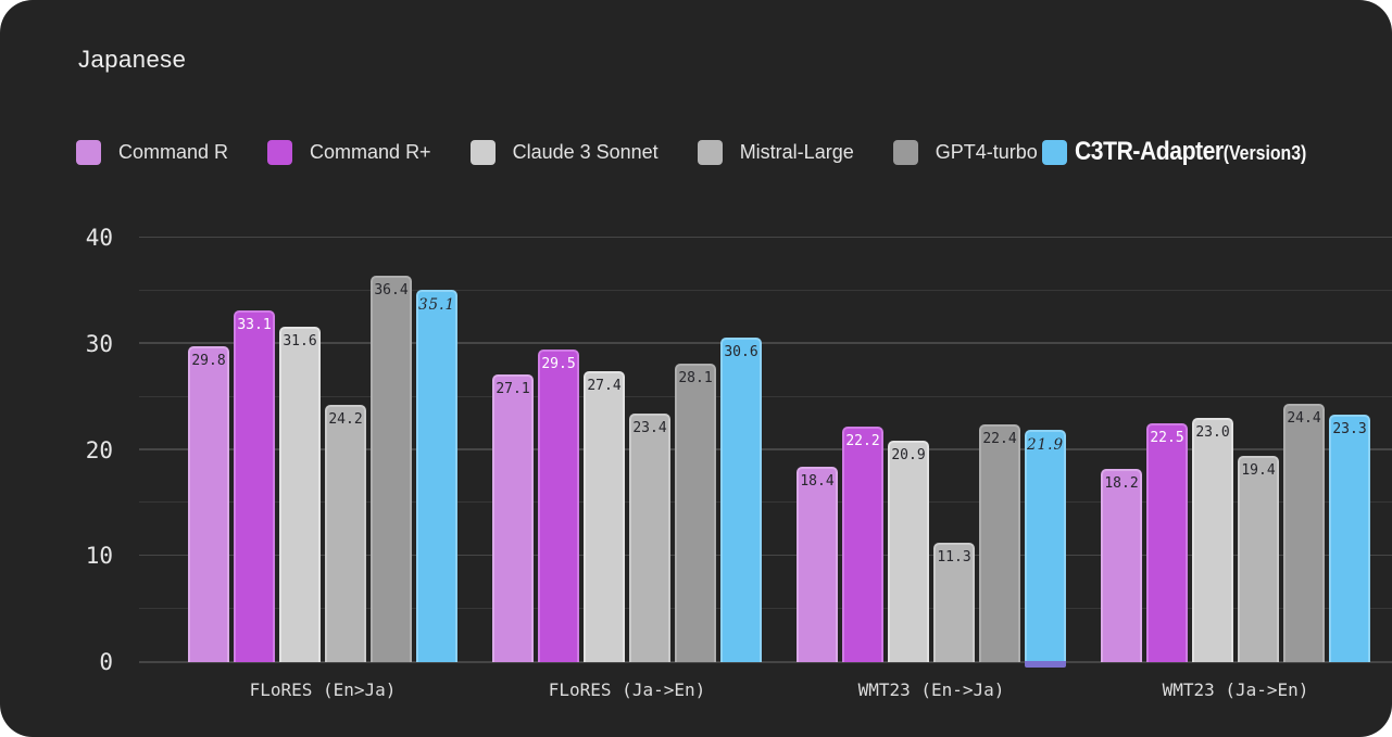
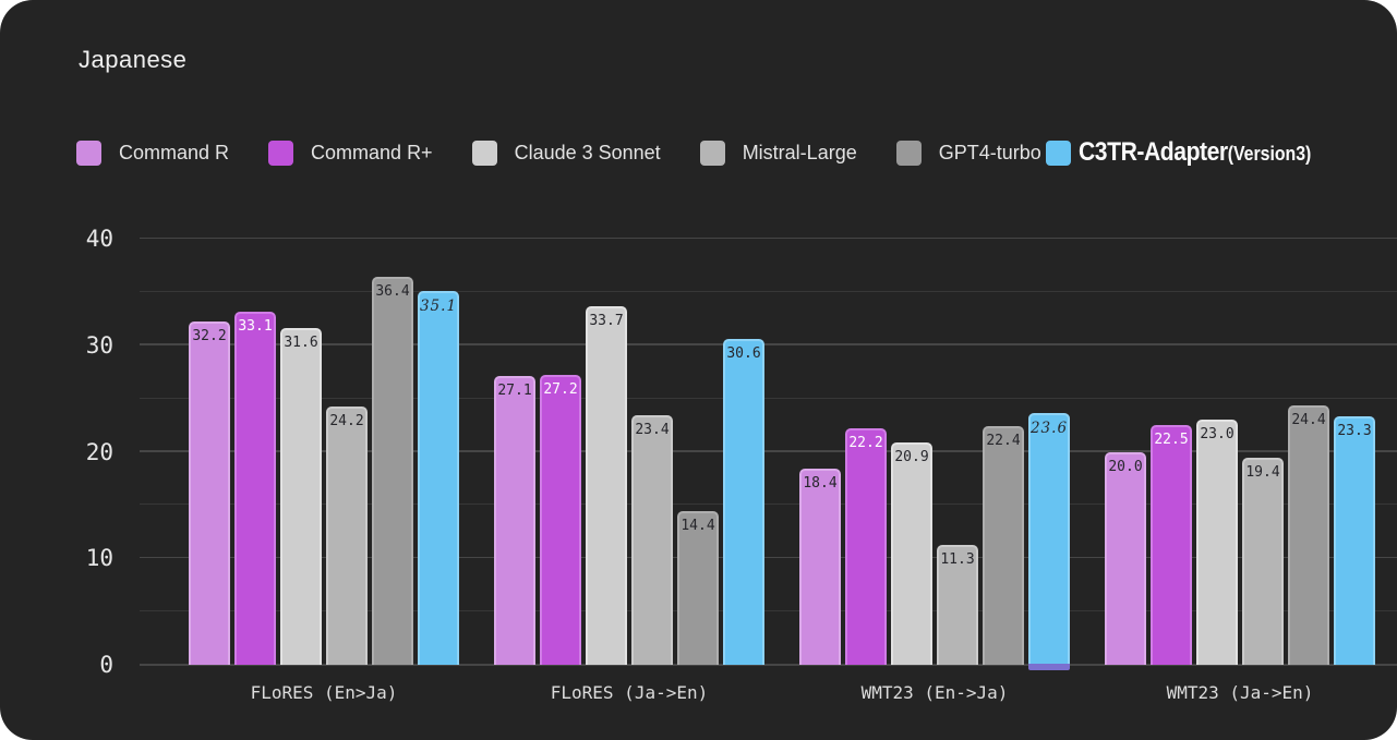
Command R/FLoRES (En>Ja): 29.8 -> 32.2
Command R+/FLoRES (Ja->En): 29.5 -> 27.2
Claude 3 Sonnet/FLoRES (Ja->En): 27.4 -> 33.7
GPT4-turbo/FLoRES (Ja->En): 28.1 -> 14.4
C3TR-Adapter (Version3)/WMT23 (En->Ja): 21.9 -> 23.6
Command R/WMT23 (Ja->En): 18.2 -> 20.0
